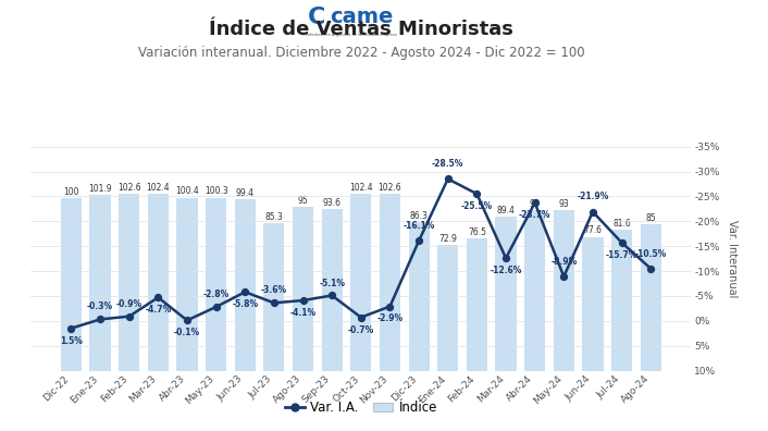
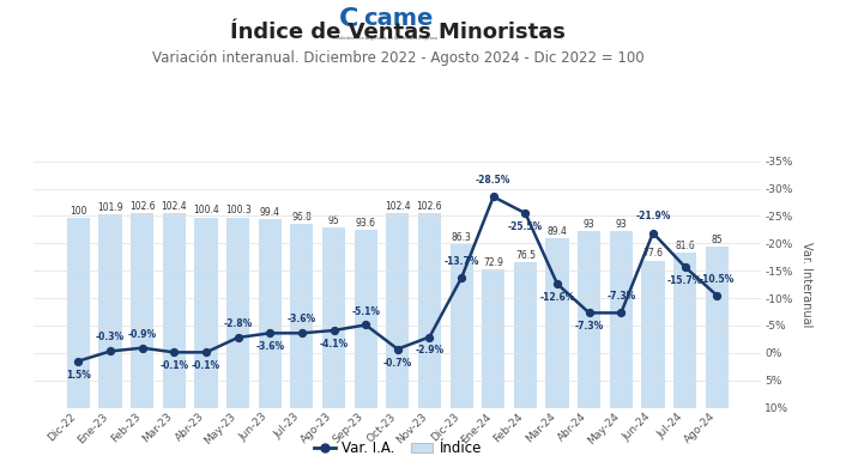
Var. I.A./Mar-23: -4.7% -> -0.1%
Var. I.A./Jun-23: -5.8% -> -3.6%
Índice/Jul-23: 85.3 -> 96.8
Var. I.A./Dic-23: -16.1% -> -13.7%
Var. I.A./Abr-24: -23.7% -> -7.3%
Var. I.A./May-24: -8.9% -> -7.3%
